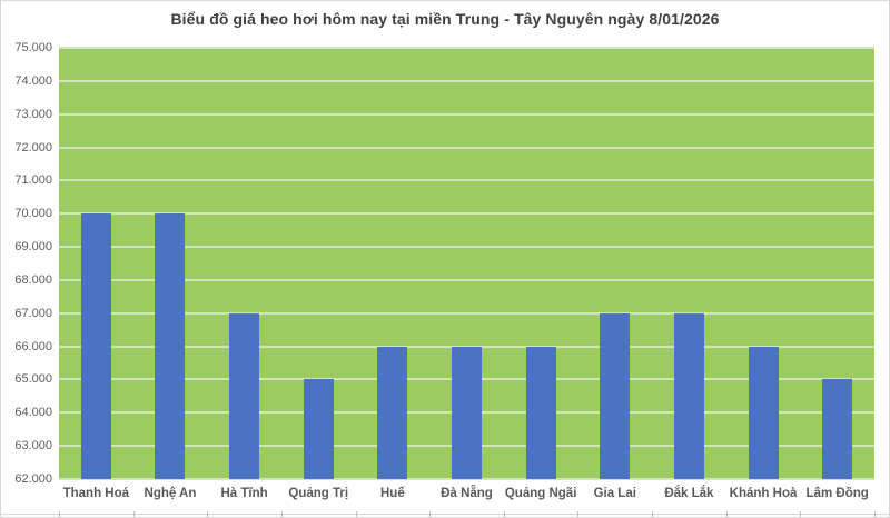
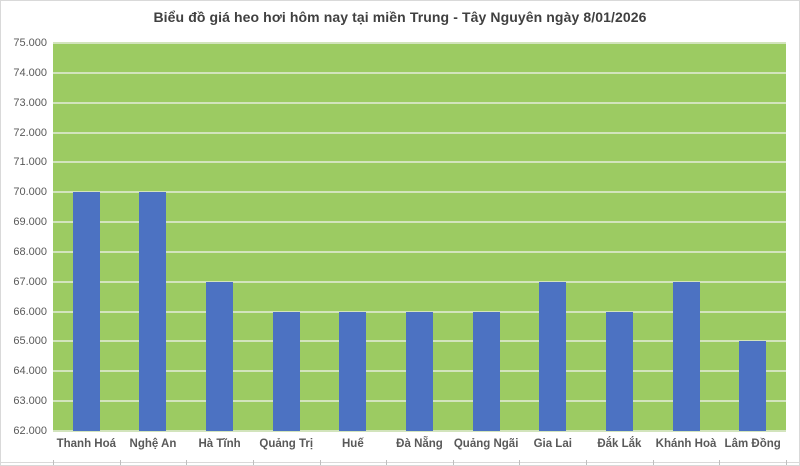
Quảng Trị: 65000 -> 66000
Đắk Lắk: 67000 -> 66000
Khánh Hoà: 66000 -> 67000
